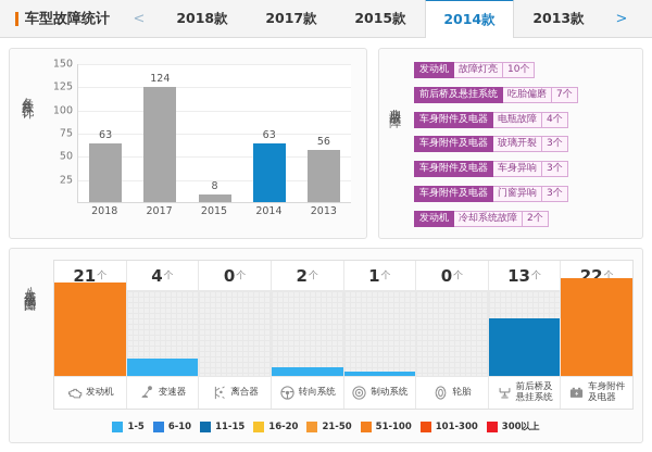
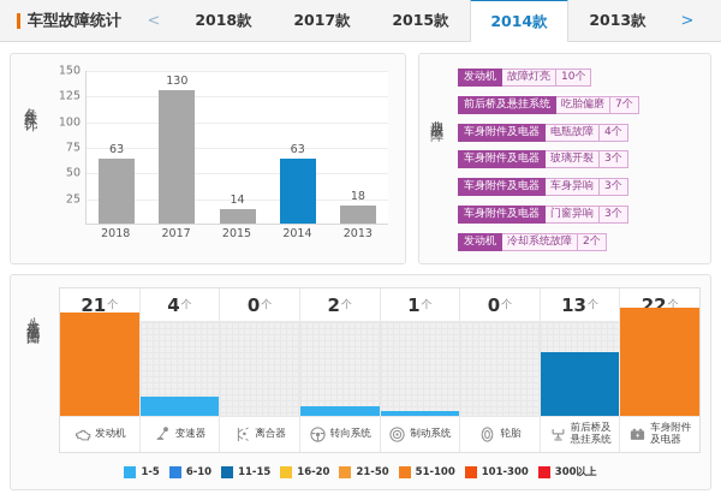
各年款统计/2017: 124 -> 130
各年款统计/2015: 8 -> 14
各年款统计/2013: 56 -> 18
